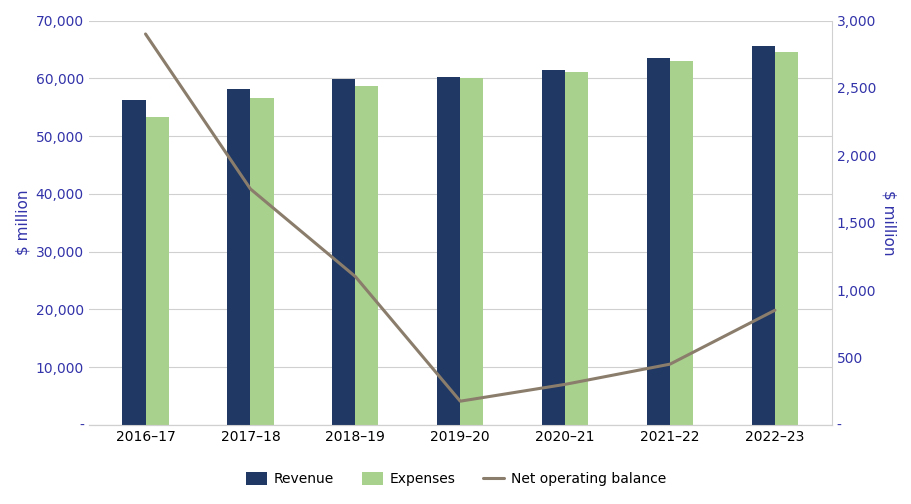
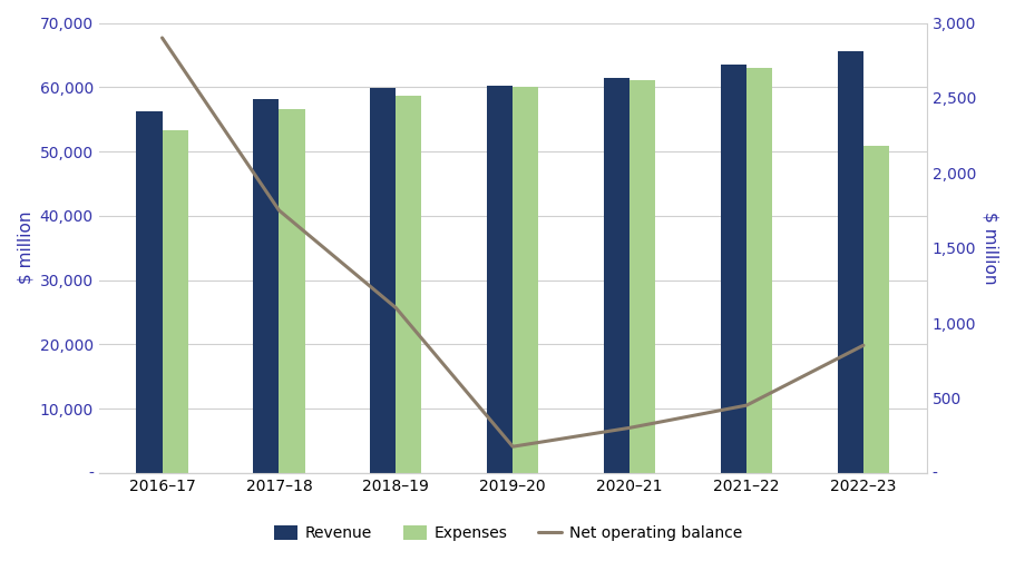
Expenses/2022–23: 64,500 -> 50,800
